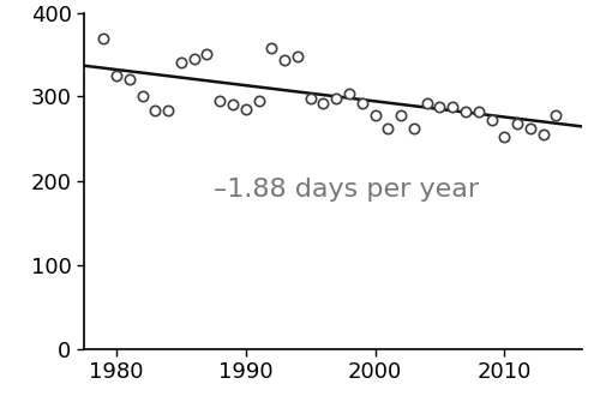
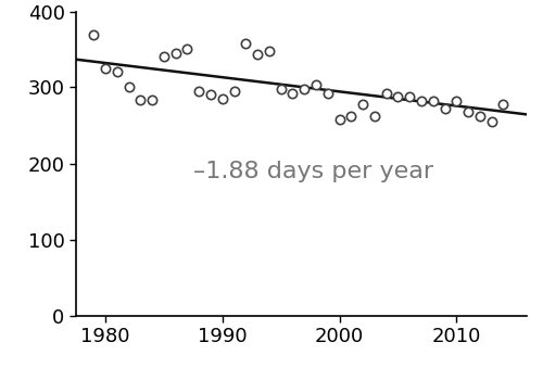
2000: 278 -> 258
2010: 252 -> 282
